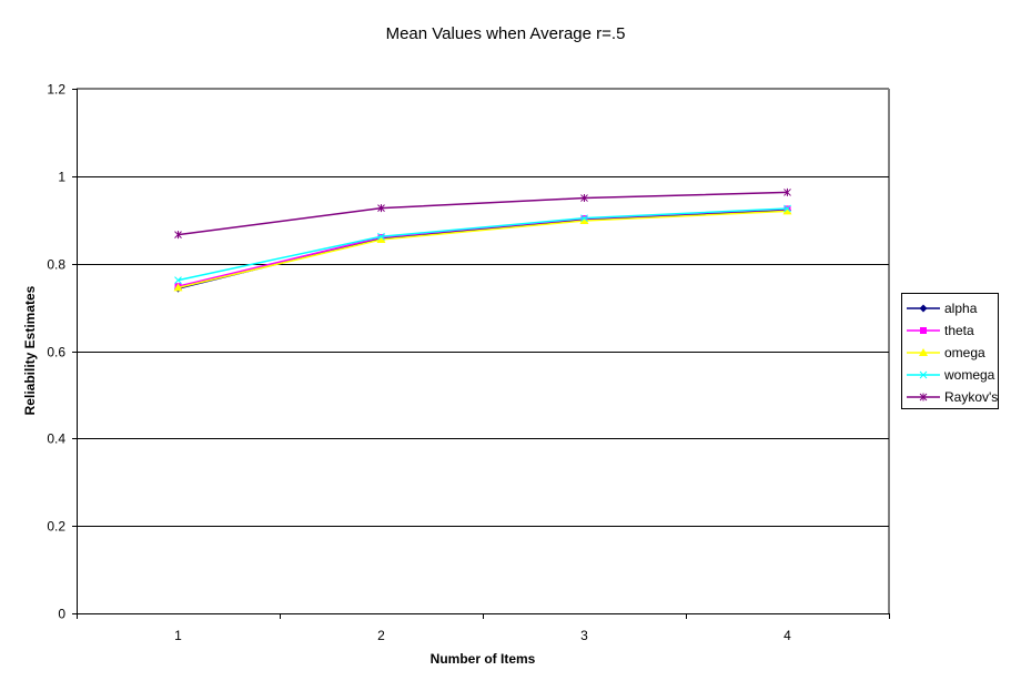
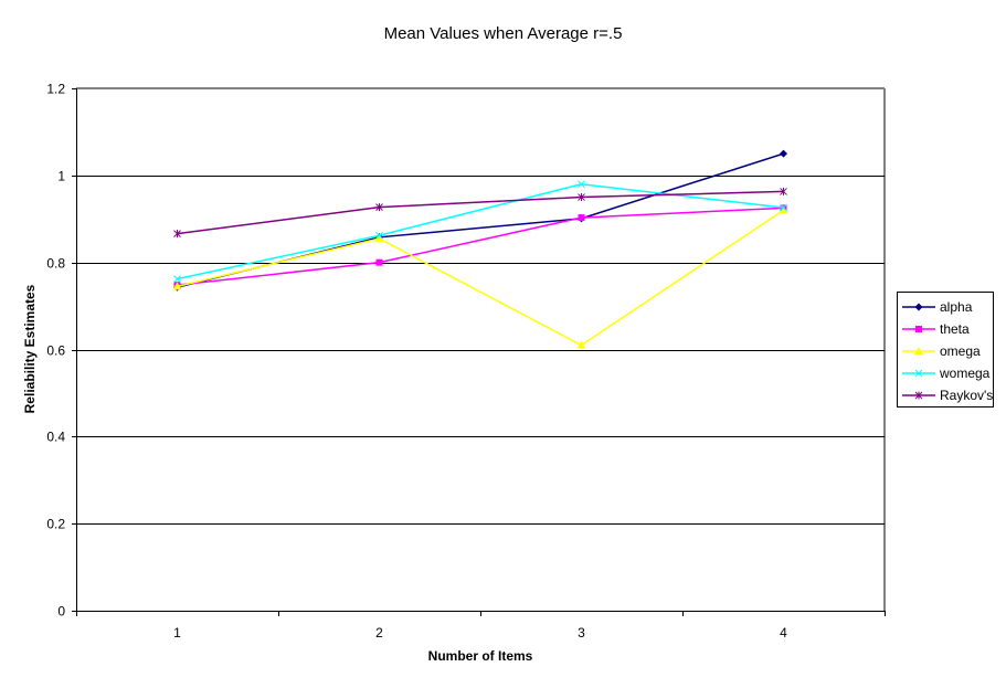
theta/2: 0.86 -> 0.80
omega/3: 0.90 -> 0.61
womega/3: 0.90 -> 0.98
alpha/4: 0.92 -> 1.05
